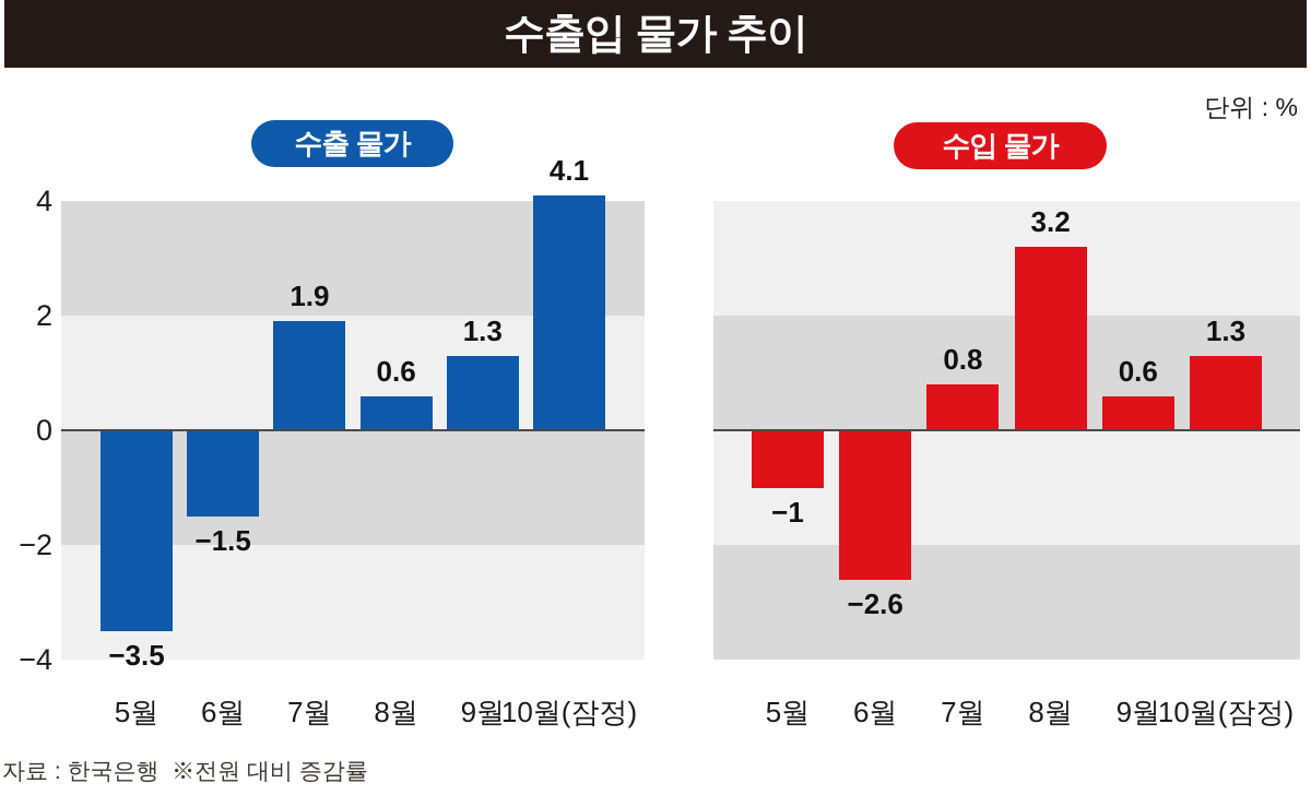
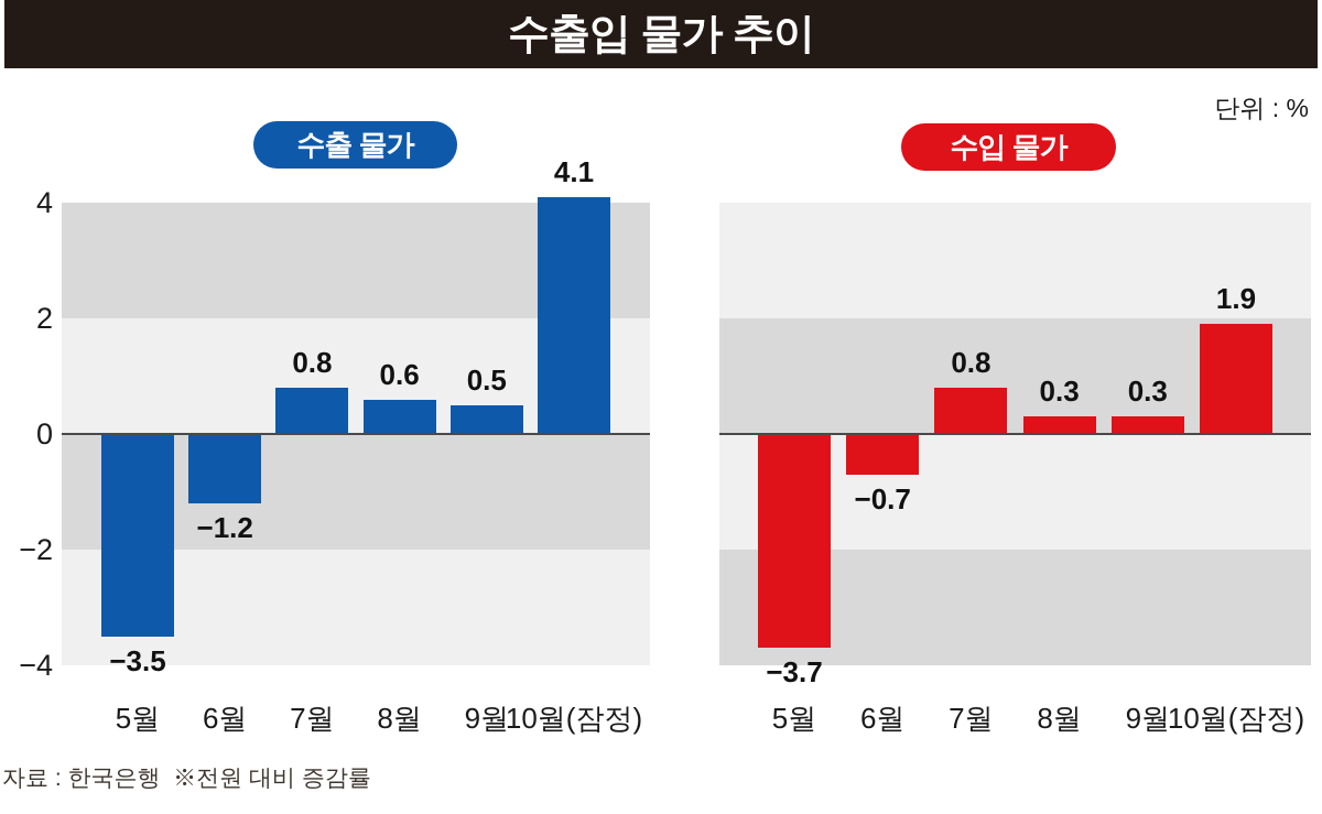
수출 물가/6월: −1.5 -> −1.2
수출 물가/7월: 1.9 -> 0.8
수출 물가/9월: 1.3 -> 0.5
수입 물가/5월: −1 -> −3.7
수입 물가/6월: −2.6 -> −0.7
수입 물가/8월: 3.2 -> 0.3
수입 물가/9월: 0.6 -> 0.3
수입 물가/10월(잠정): 1.3 -> 1.9
